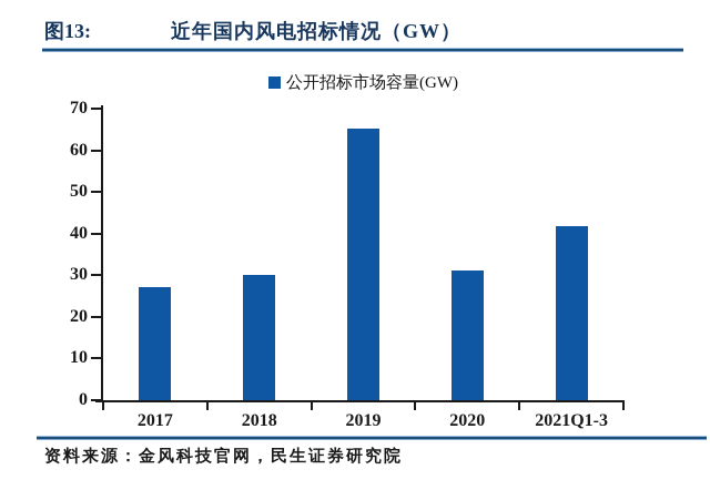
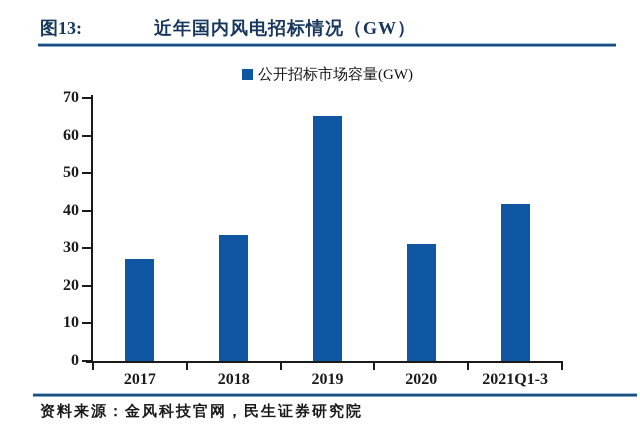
2018: 30 -> 34
